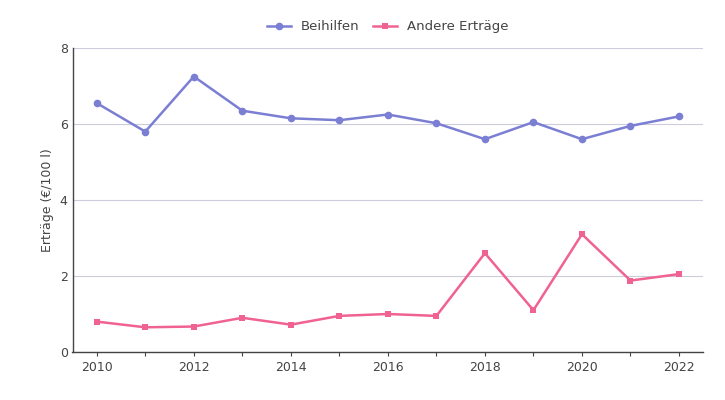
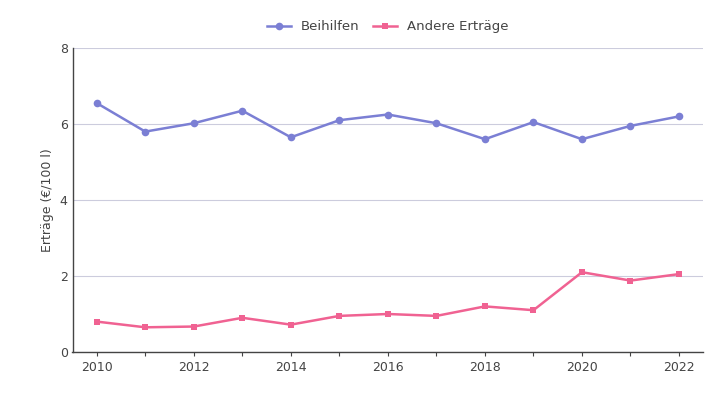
Beihilfen/2012: 7.25 -> 6.02
Beihilfen/2014: 6.15 -> 5.65
Andere Erträge/2018: 2.60 -> 1.20
Andere Erträge/2020: 3.10 -> 2.10
